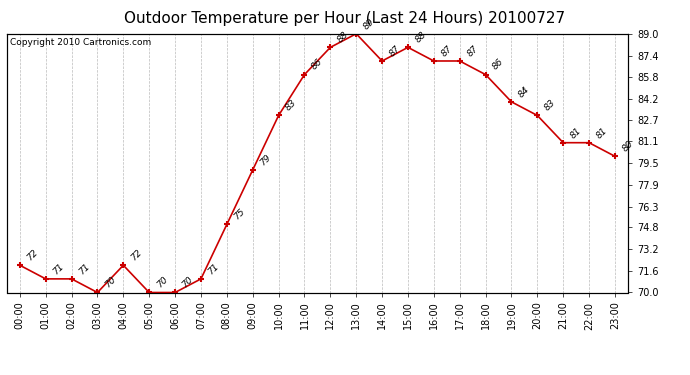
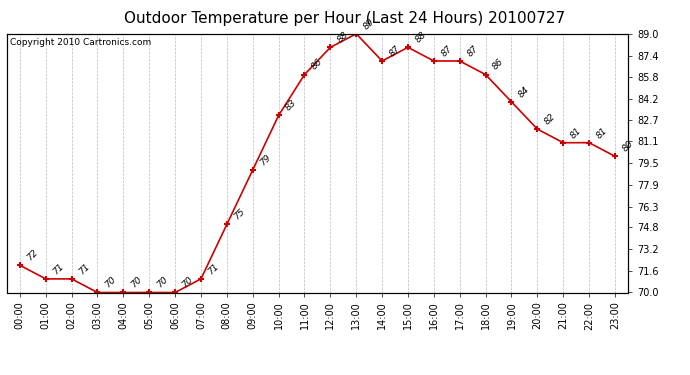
04:00: 72 -> 70
20:00: 83 -> 82
